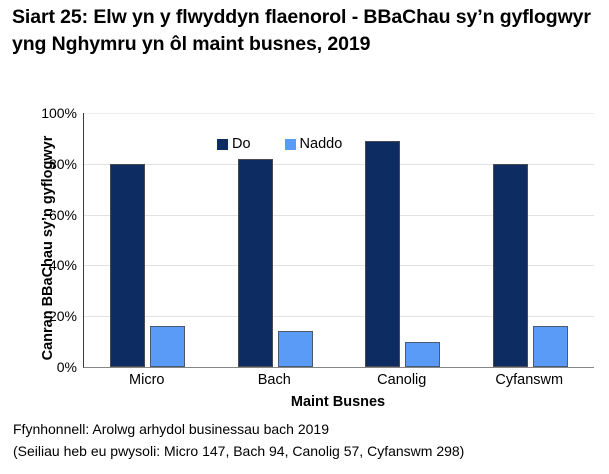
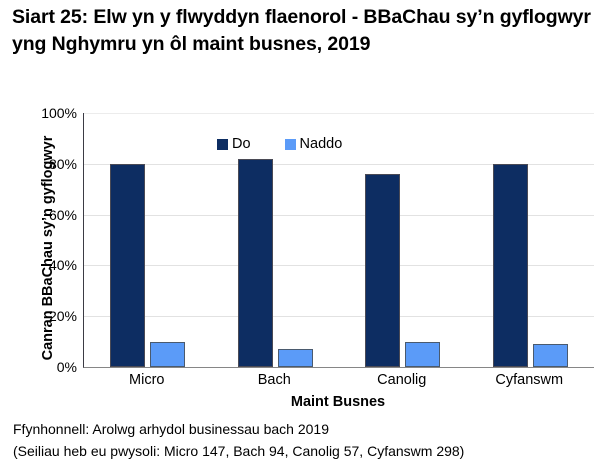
Naddo/Micro: 16% -> 10%
Naddo/Bach: 14% -> 7%
Do/Canolig: 89% -> 76%
Naddo/Cyfanswm: 16% -> 9%
